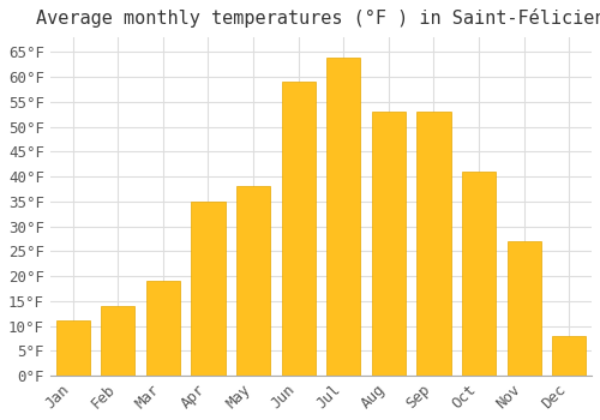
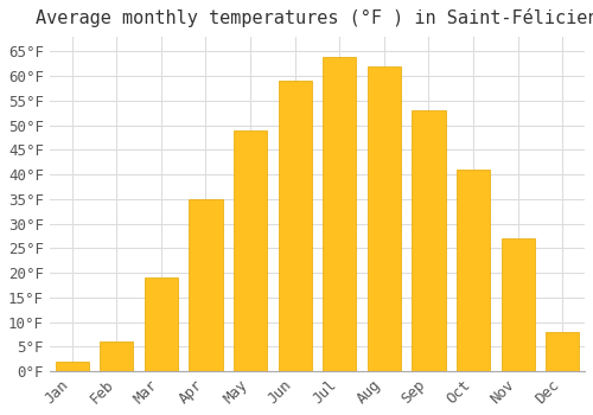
Jan: 11°F -> 2°F
Feb: 14°F -> 6°F
May: 38°F -> 49°F
Aug: 53°F -> 62°F
